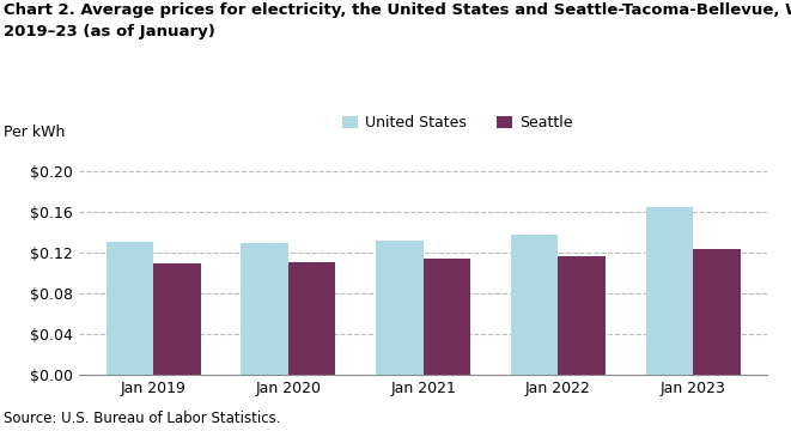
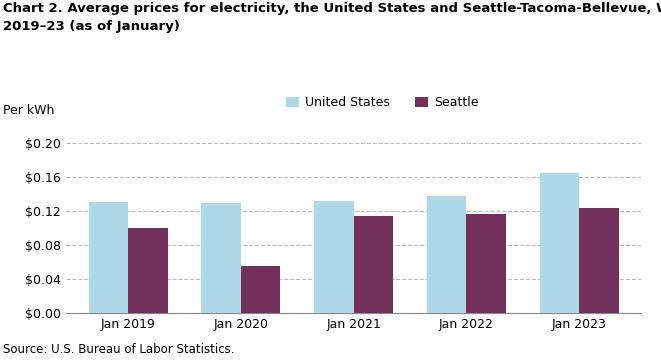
Seattle/Jan 2019: $0.110 -> $0.100
Seattle/Jan 2020: $0.111 -> $0.056
